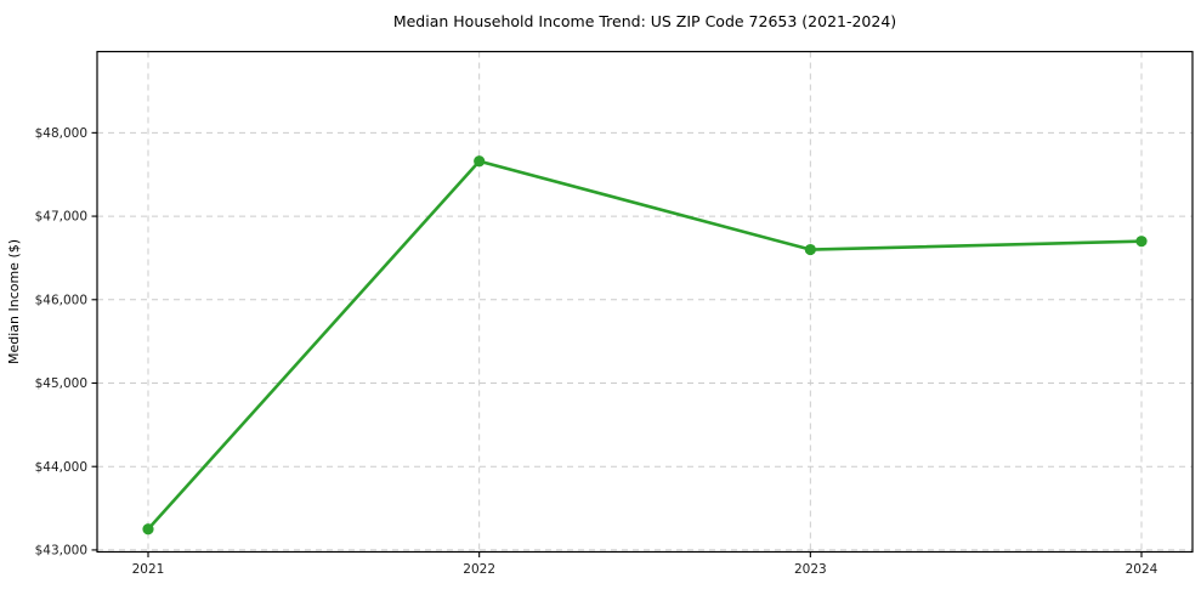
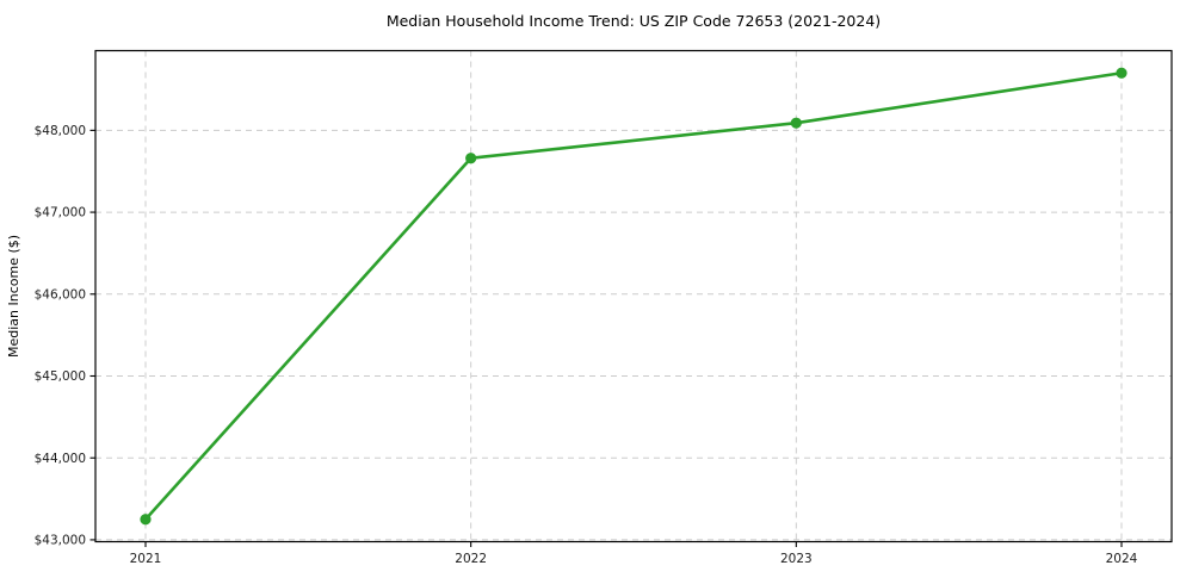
2023: $46600 -> $48100
2024: $46700 -> $48700
